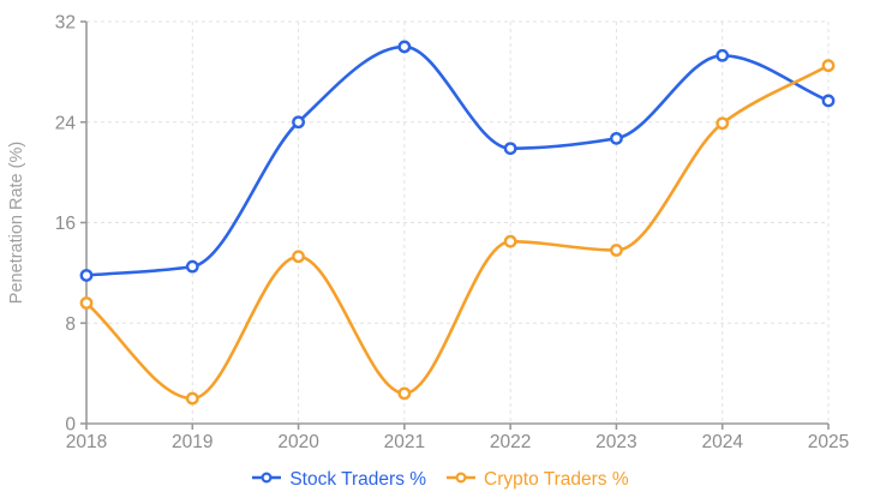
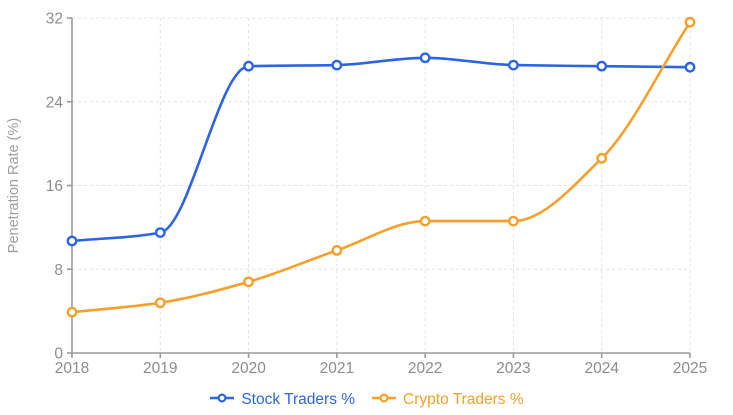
Stock Traders %/2018: 11.8 -> 10.7
Crypto Traders %/2018: 9.6 -> 3.9
Stock Traders %/2019: 12.5 -> 11.5
Crypto Traders %/2019: 2.0 -> 4.8
Stock Traders %/2020: 24.0 -> 27.4
Crypto Traders %/2020: 13.3 -> 6.8
Stock Traders %/2021: 30.0 -> 27.5
Crypto Traders %/2021: 2.4 -> 9.8
Stock Traders %/2022: 21.9 -> 28.2
Crypto Traders %/2022: 14.5 -> 12.6
Stock Traders %/2023: 22.7 -> 27.5
Crypto Traders %/2023: 13.8 -> 12.6
Stock Traders %/2024: 29.3 -> 27.4
Crypto Traders %/2024: 23.9 -> 18.6
Stock Traders %/2025: 25.7 -> 27.3
Crypto Traders %/2025: 28.5 -> 31.6
